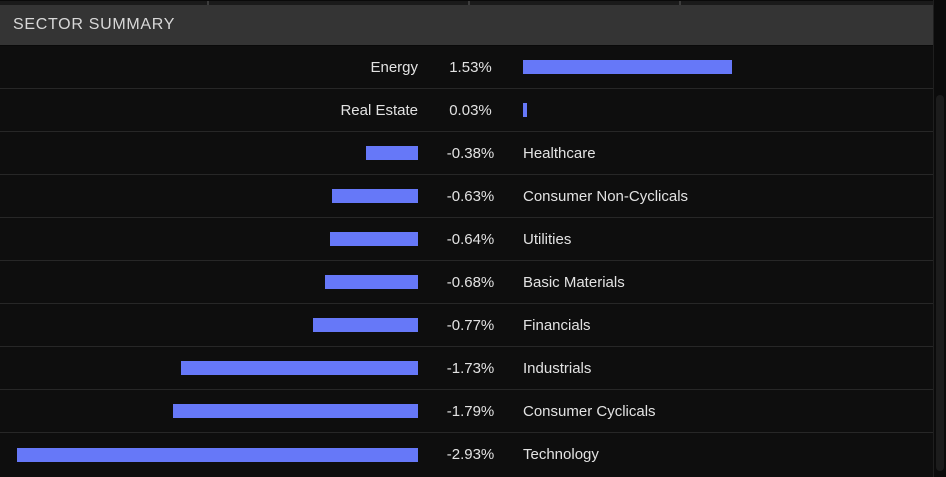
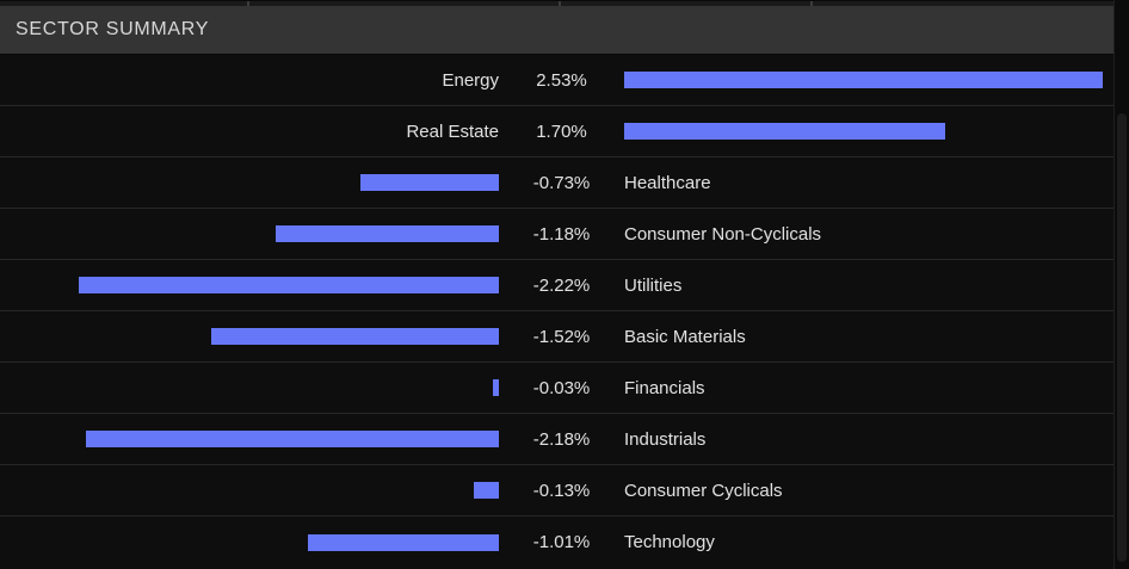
Energy: 1.53% -> 2.53%
Real Estate: 0.03% -> 1.70%
Healthcare: -0.38% -> -0.73%
Consumer Non-Cyclicals: -0.63% -> -1.18%
Utilities: -0.64% -> -2.22%
Basic Materials: -0.68% -> -1.52%
Financials: -0.77% -> -0.03%
Industrials: -1.73% -> -2.18%
Consumer Cyclicals: -1.79% -> -0.13%
Technology: -2.93% -> -1.01%
